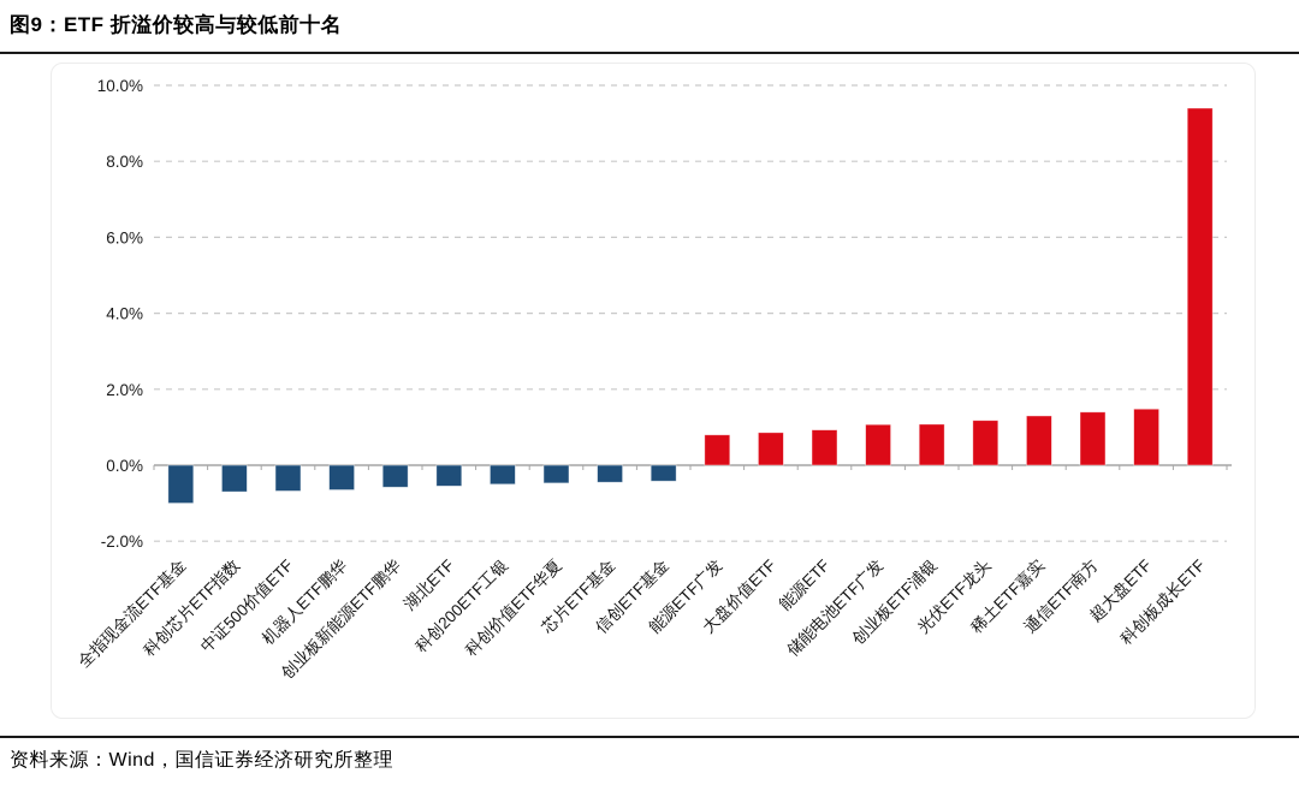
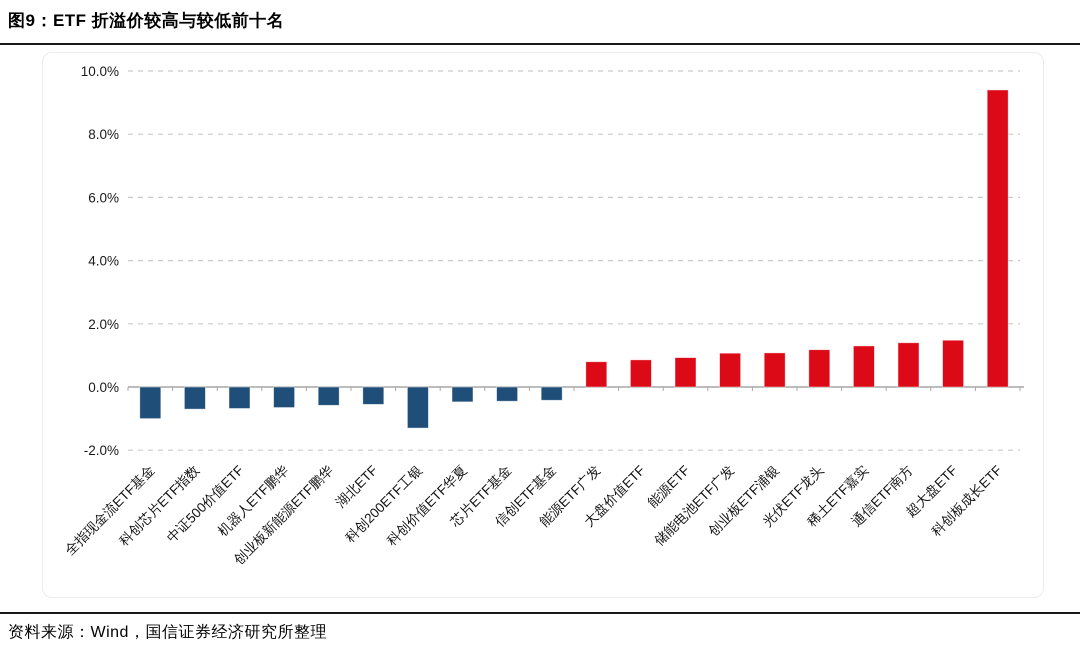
科创200ETF工银: -0.5% -> -1.3%
